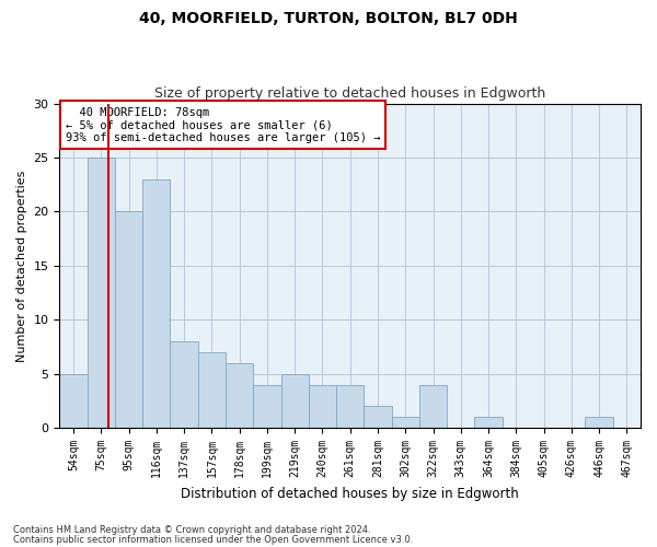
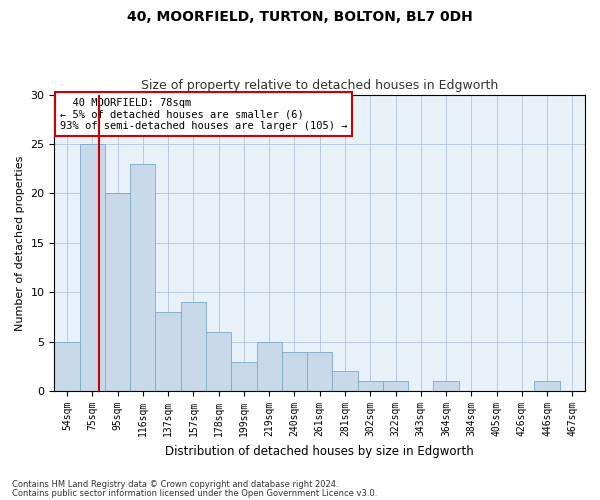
157sqm: 7 -> 9
199sqm: 4 -> 3
322sqm: 4 -> 1
